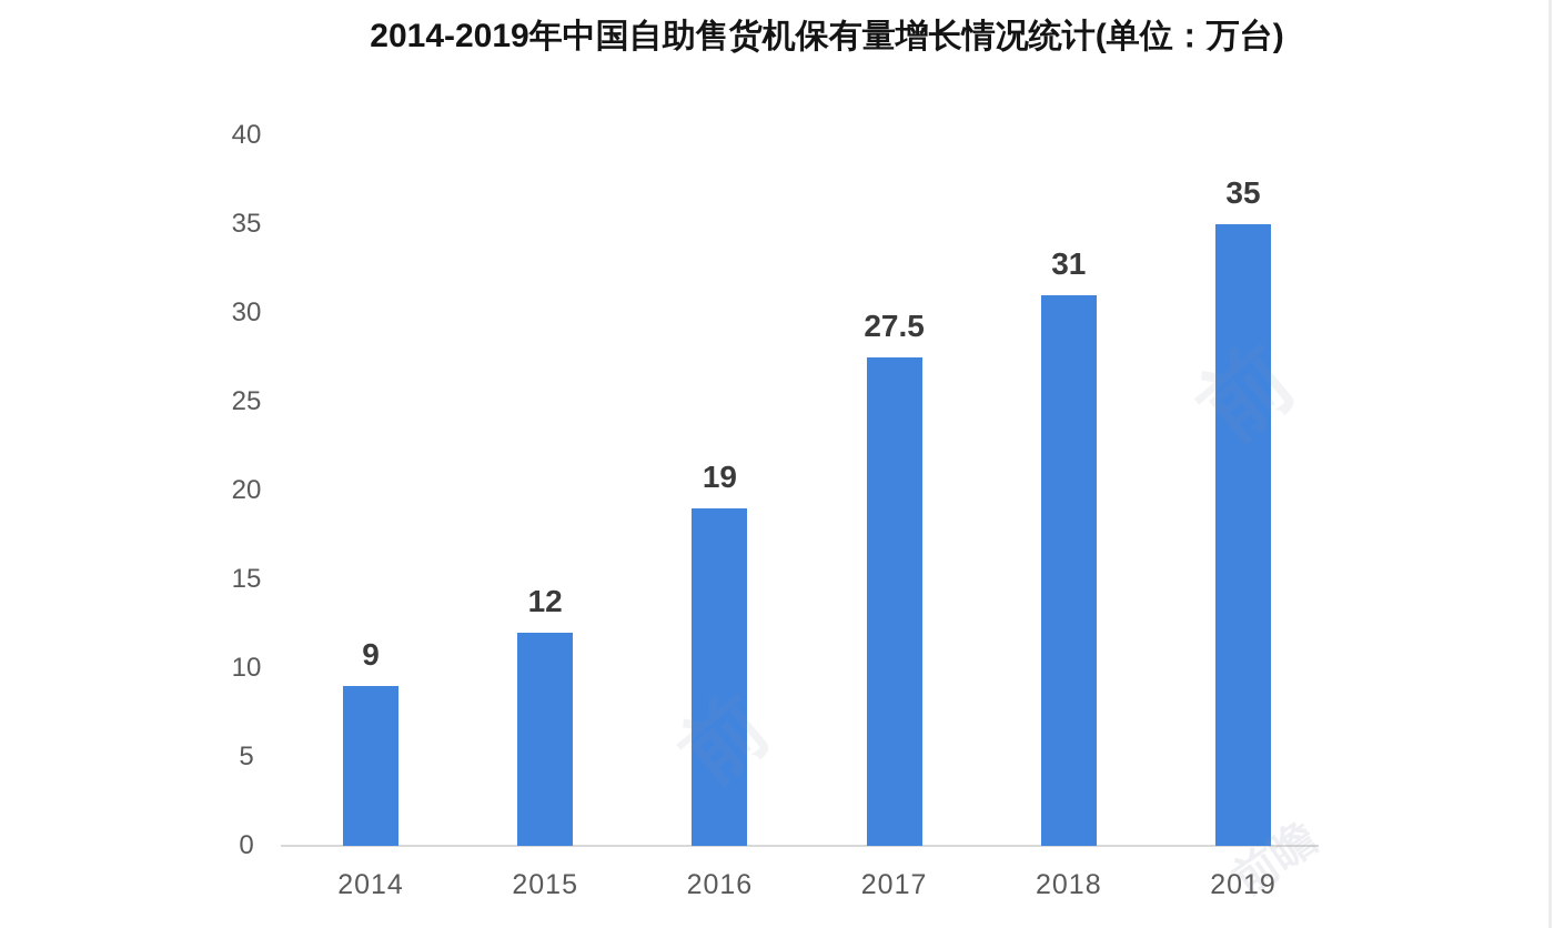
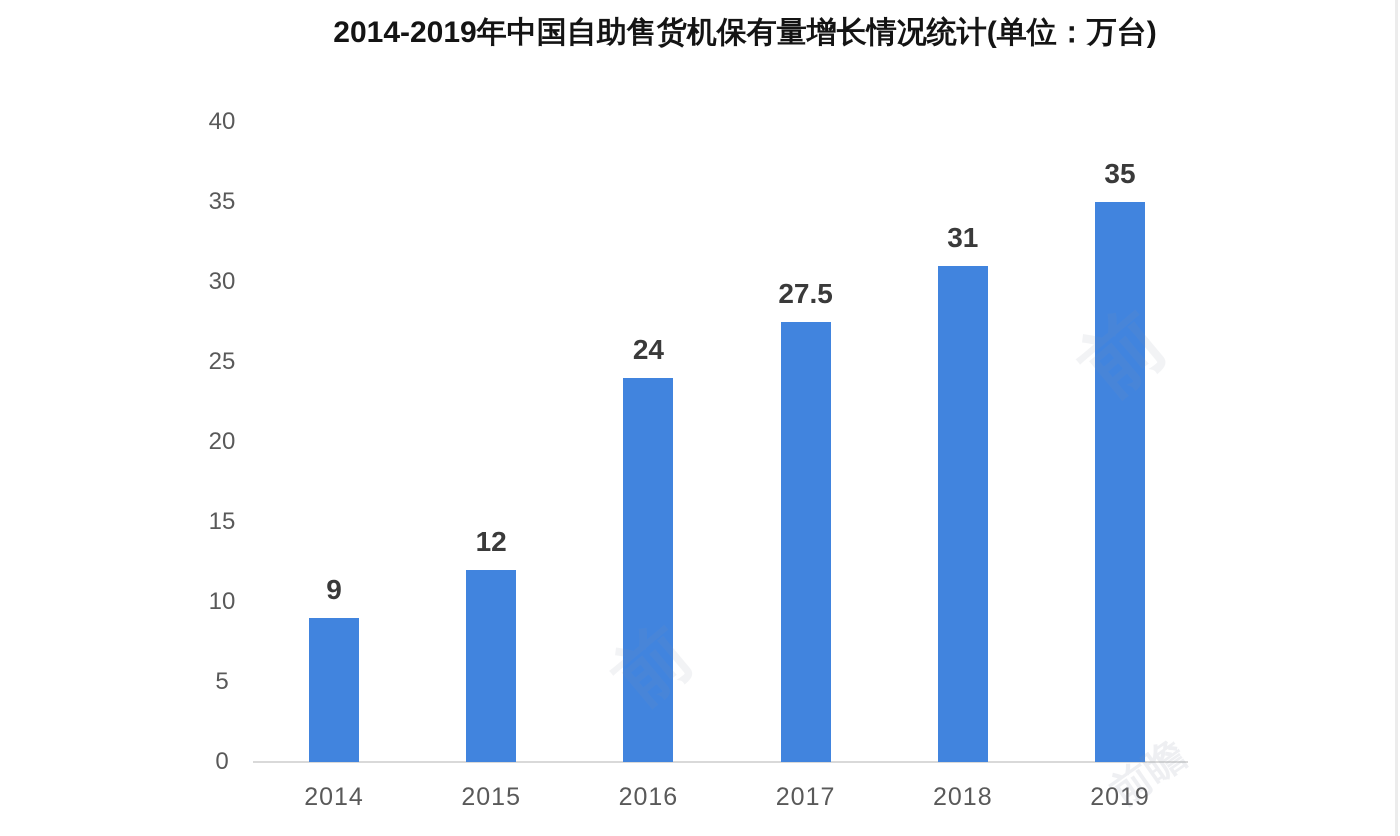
2016: 19 -> 24
